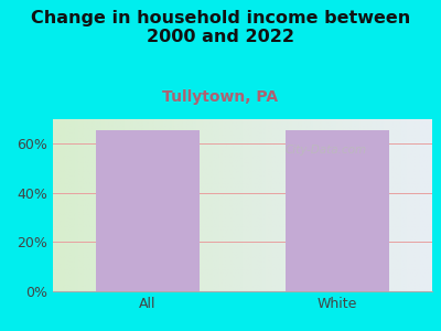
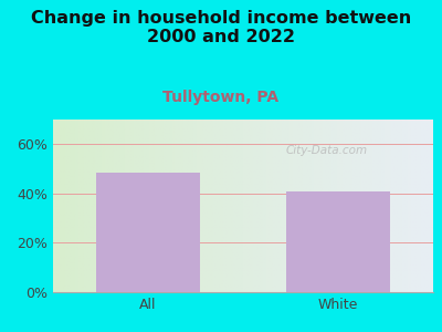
All: 65.5% -> 48.5%
White: 65.5% -> 41.0%
